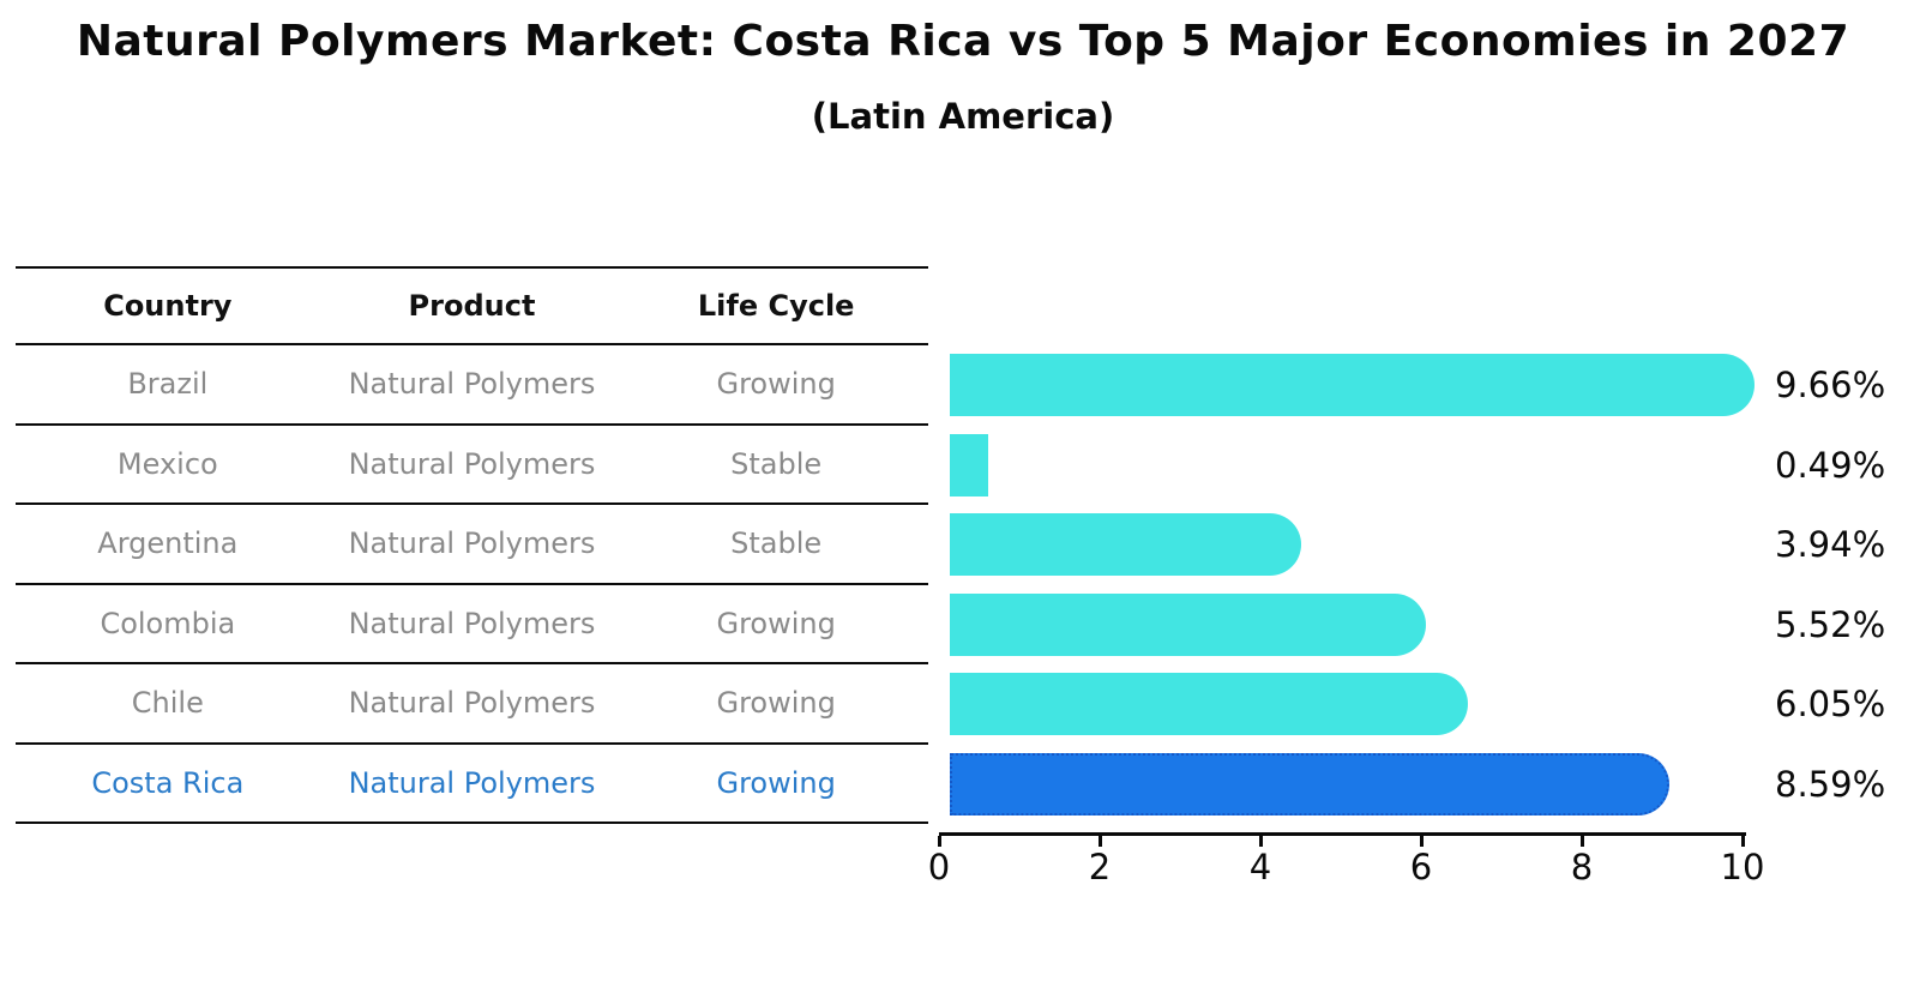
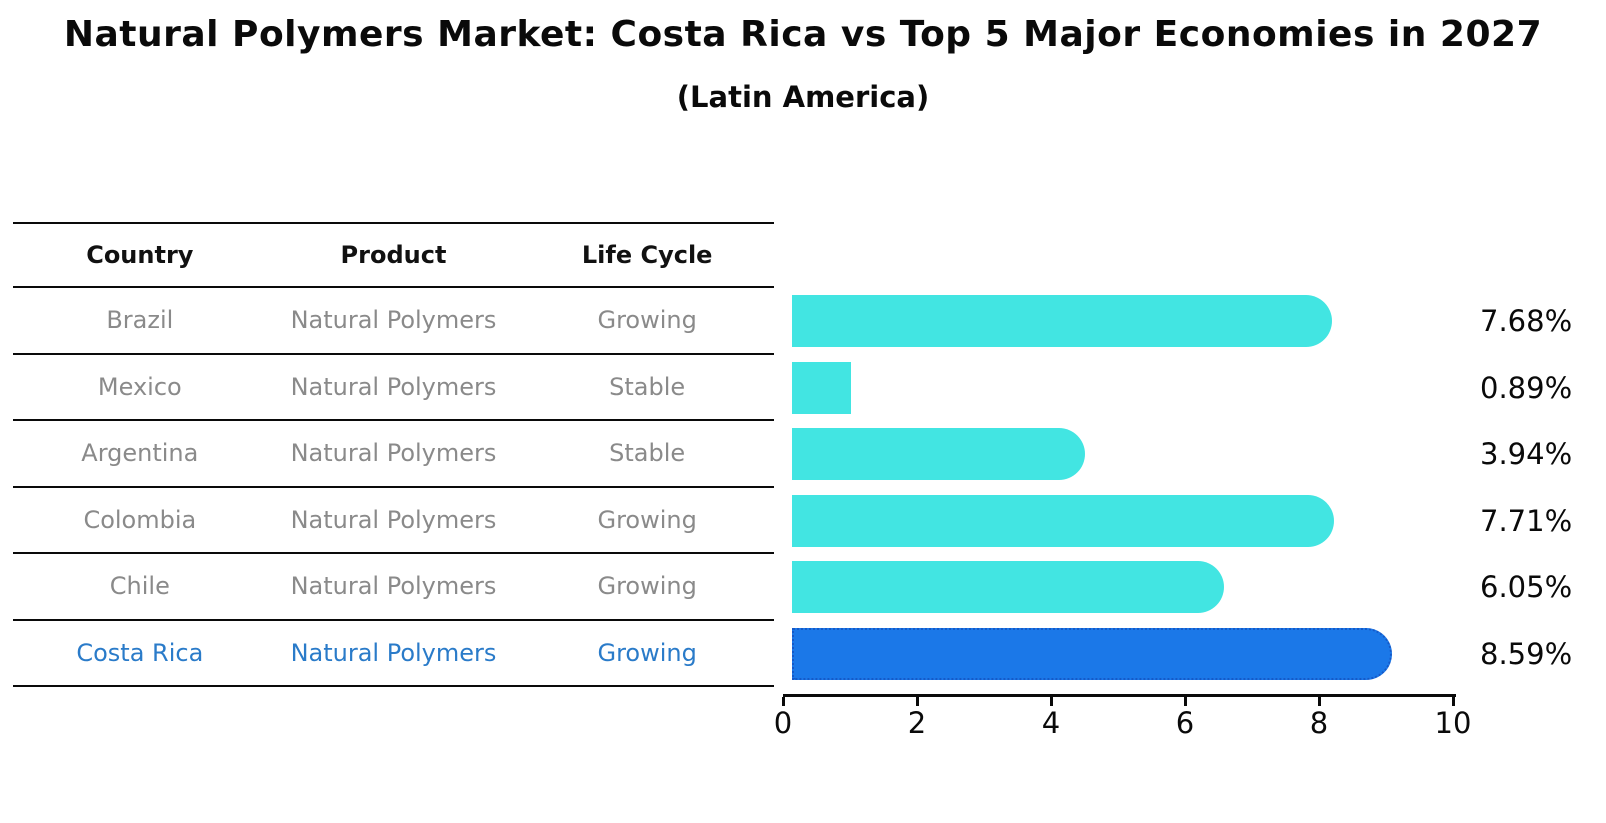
Brazil: 9.66% -> 7.68%
Mexico: 0.49% -> 0.89%
Colombia: 5.52% -> 7.71%
